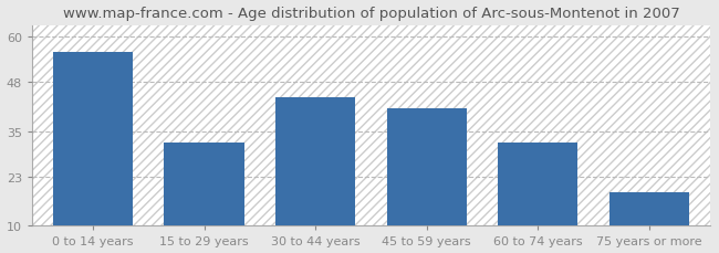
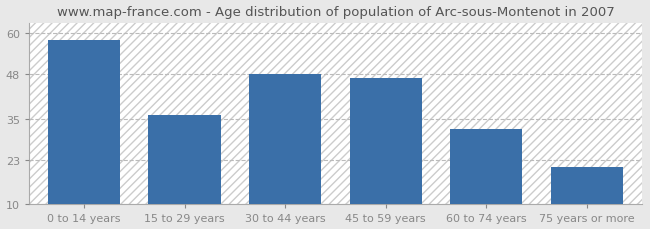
0 to 14 years: 56 -> 58
15 to 29 years: 32 -> 36
30 to 44 years: 44 -> 48
45 to 59 years: 41 -> 47
75 years or more: 19 -> 21
